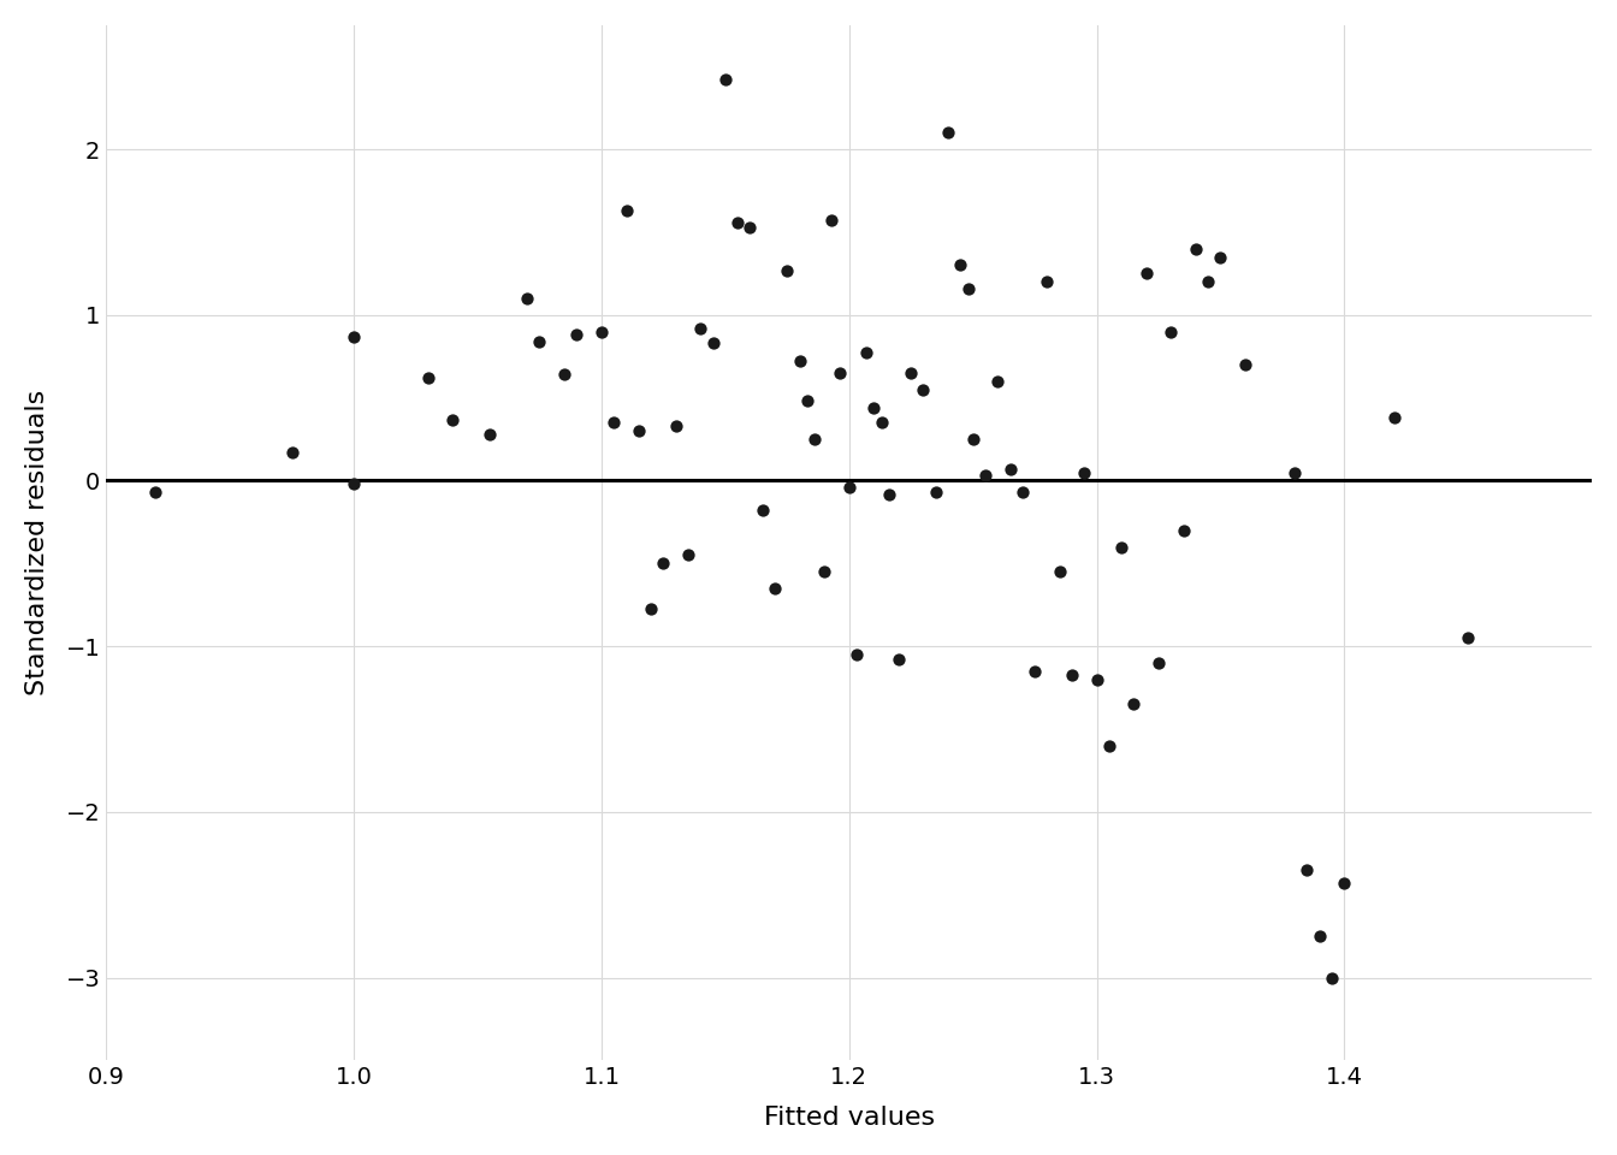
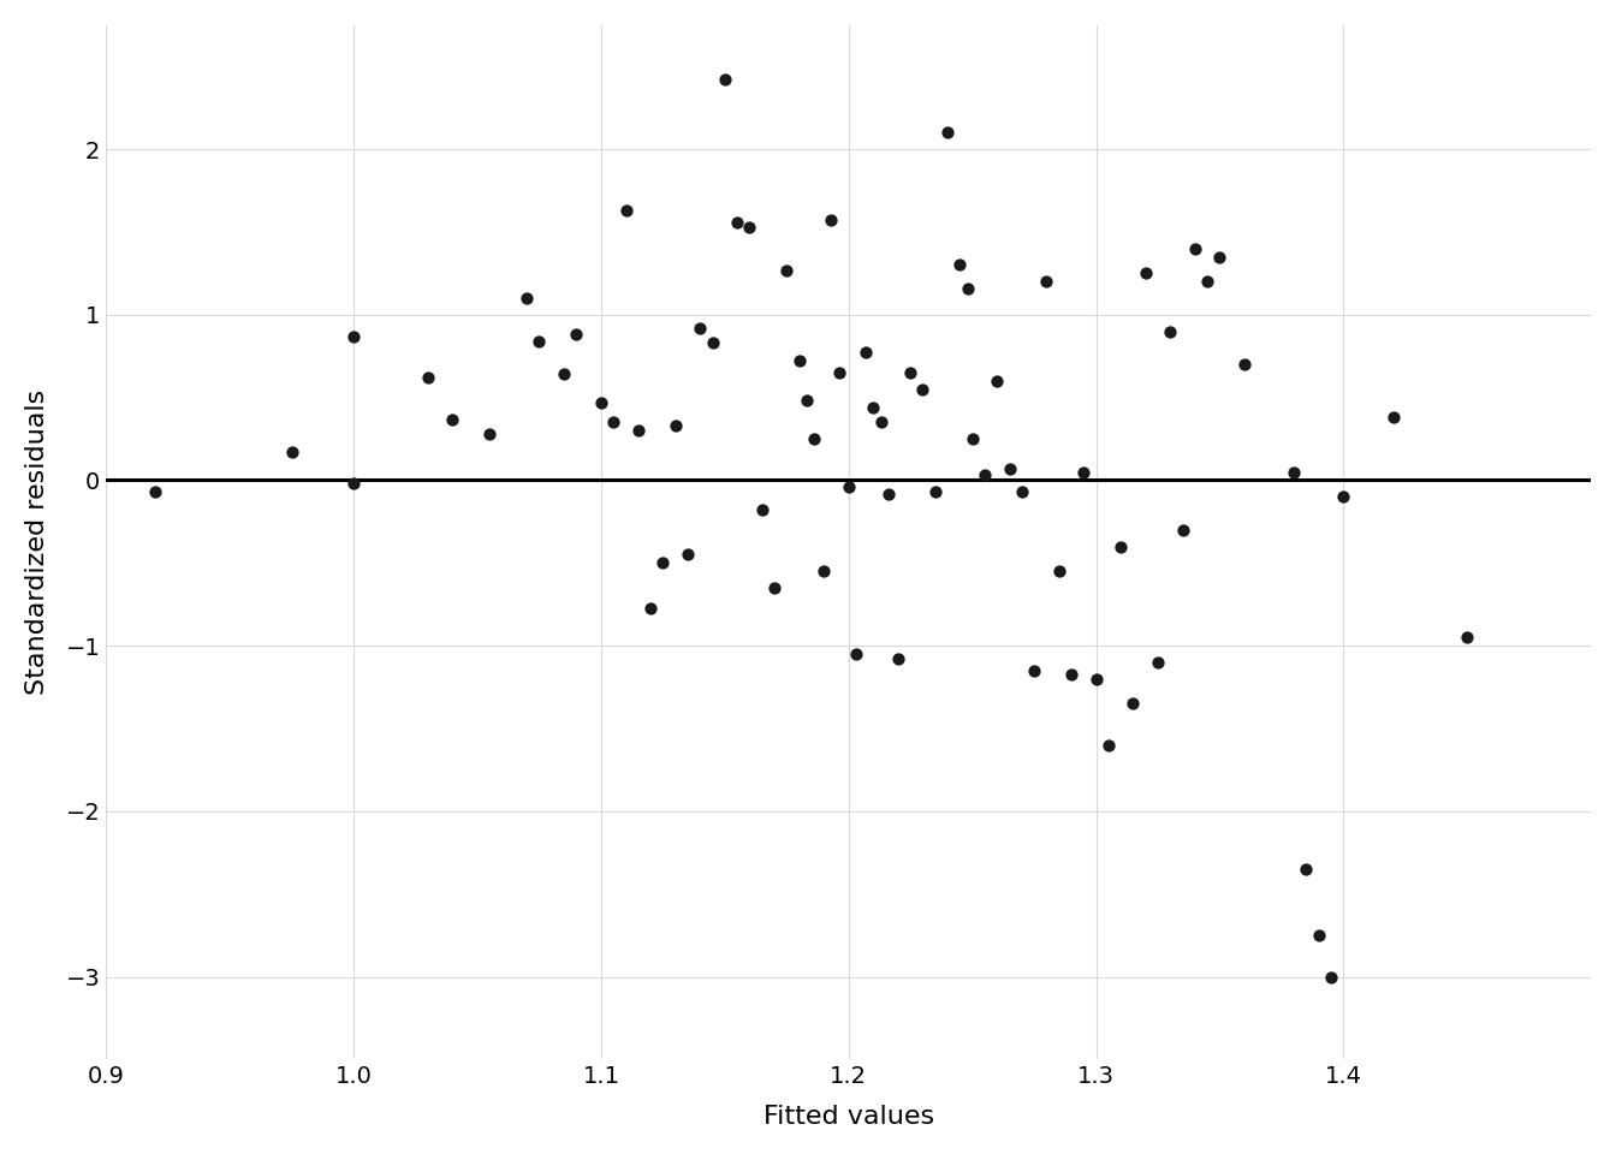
1.1: 0.90 -> 0.47
1.4: -2.43 -> -0.10
